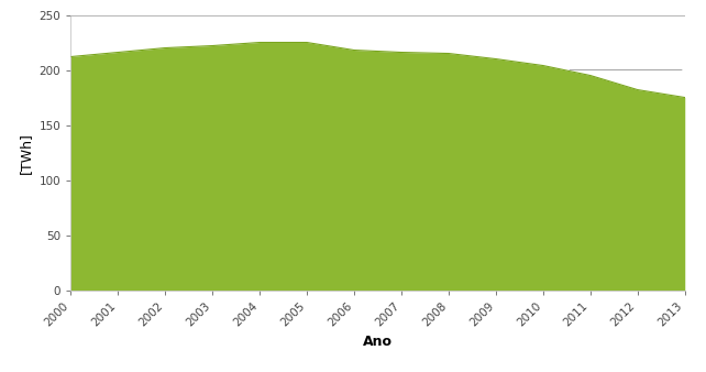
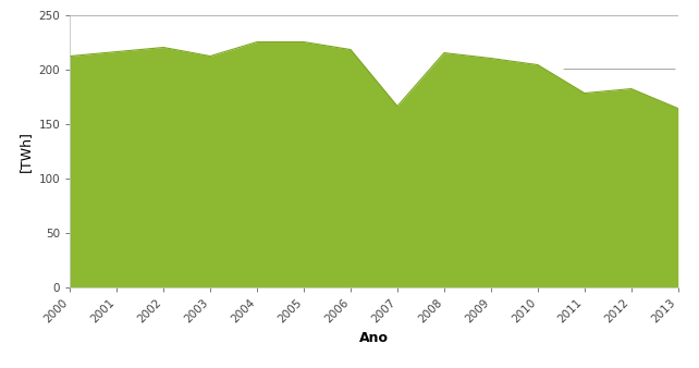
2003: 222 -> 212
2007: 216 -> 166
2011: 195 -> 178
2013: 175 -> 164
